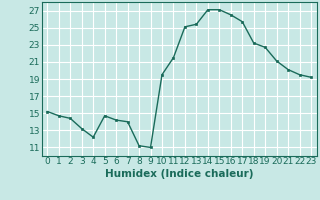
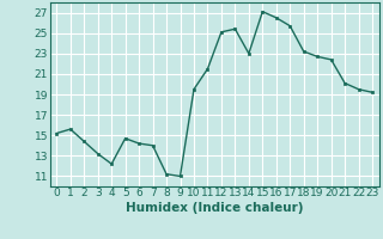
1: 14.7 -> 15.6
14: 27.1 -> 23.0
20: 21.1 -> 22.4
